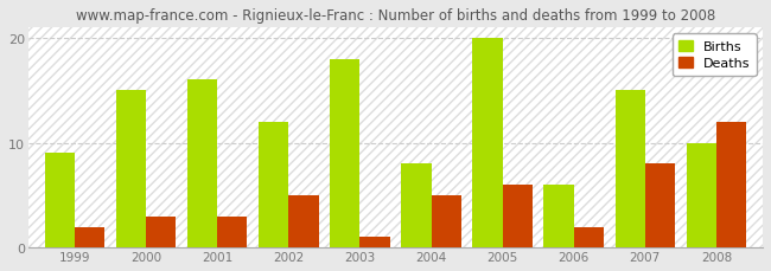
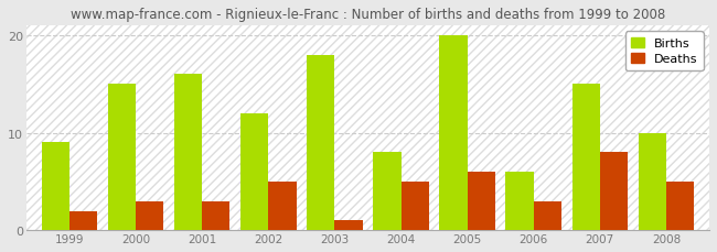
Deaths/2006: 2 -> 3
Deaths/2008: 12 -> 5
